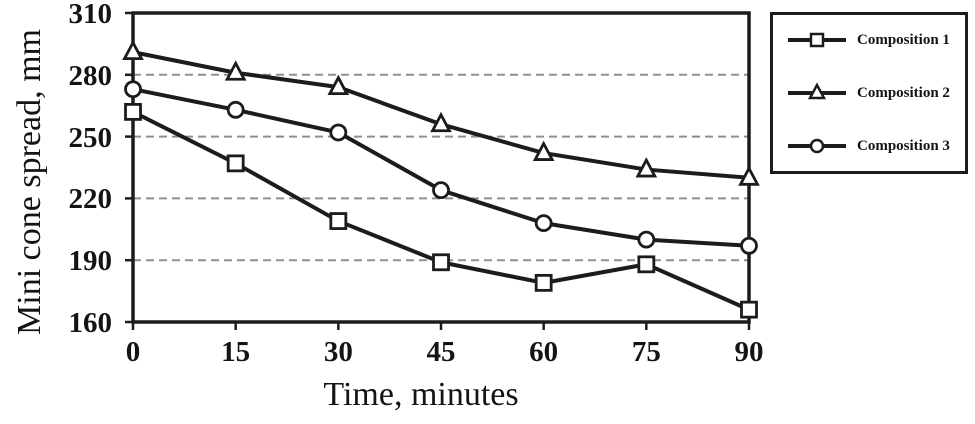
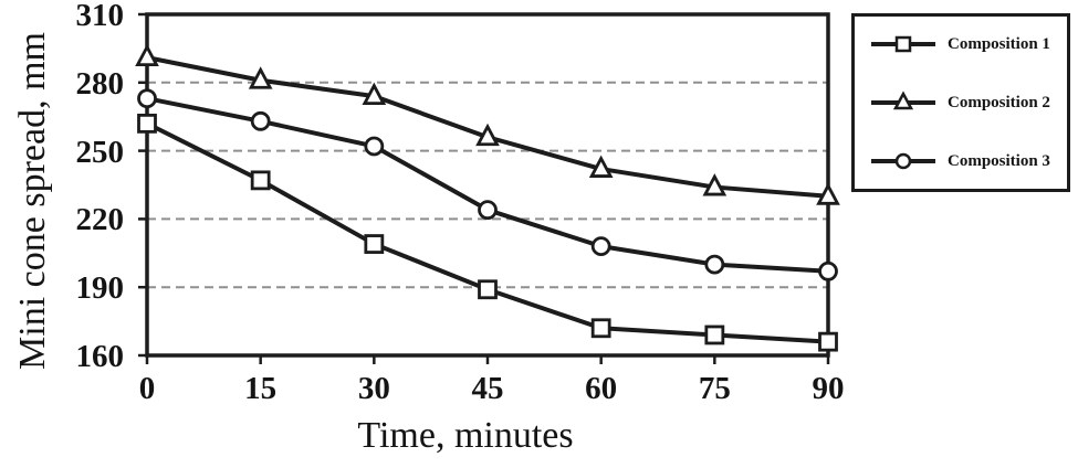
Composition 1/60: 179 -> 172
Composition 1/75: 188 -> 169
